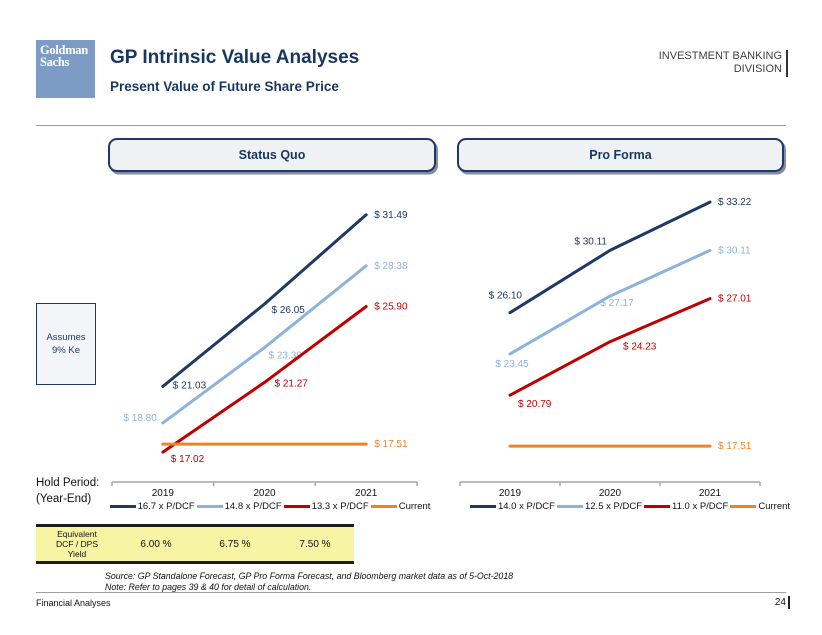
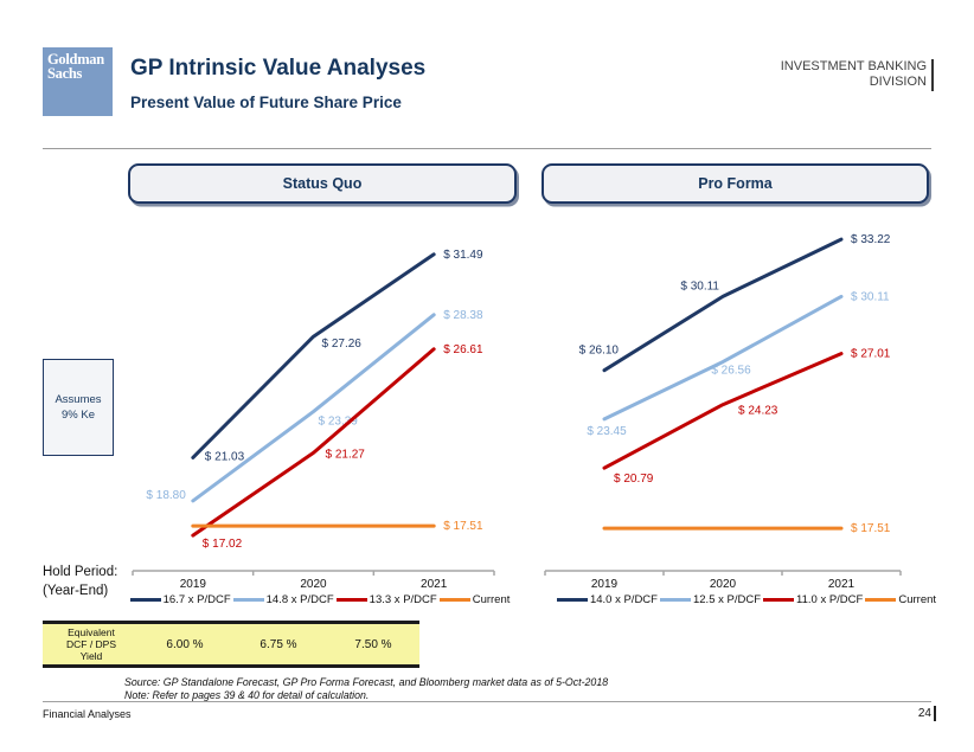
Status Quo/16.7 x P/DCF/2020: 26.05 -> 27.26
Status Quo/13.3 x P/DCF/2021: 25.90 -> 26.61
Pro Forma/12.5 x P/DCF/2020: 27.17 -> 26.56
